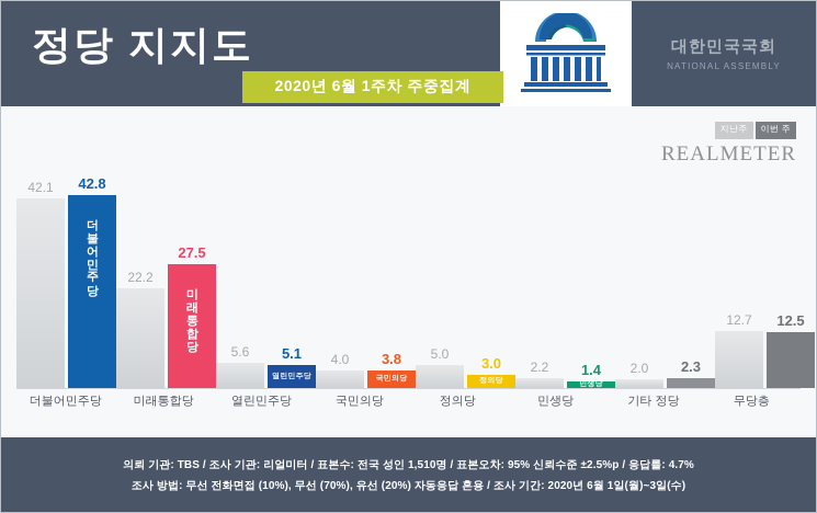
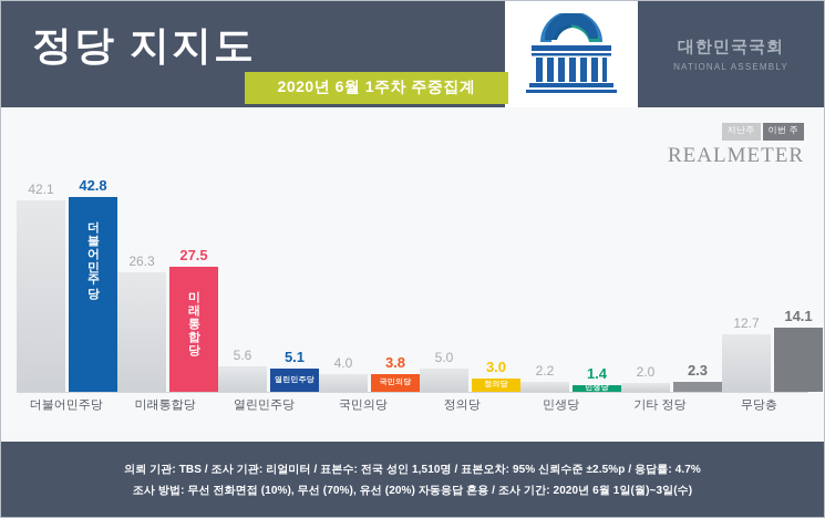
지난주/미래통합당: 22.2 -> 26.3
이번 주/무당층: 12.5 -> 14.1
